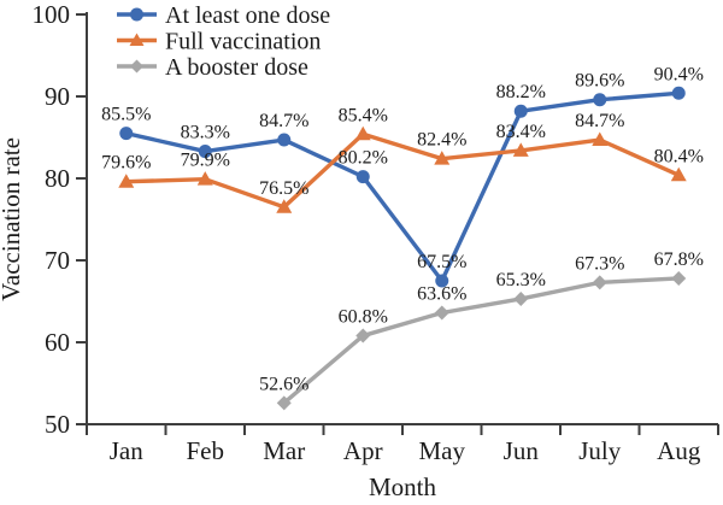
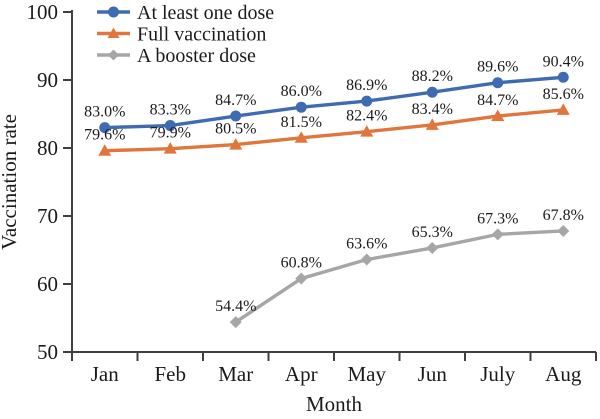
At least one dose/Jan: 85.5% -> 83.0%
Full vaccination/Mar: 76.5% -> 80.5%
A booster dose/Mar: 52.6% -> 54.4%
At least one dose/Apr: 80.2% -> 86.0%
Full vaccination/Apr: 85.4% -> 81.5%
At least one dose/May: 67.5% -> 86.9%
Full vaccination/Aug: 80.4% -> 85.6%
